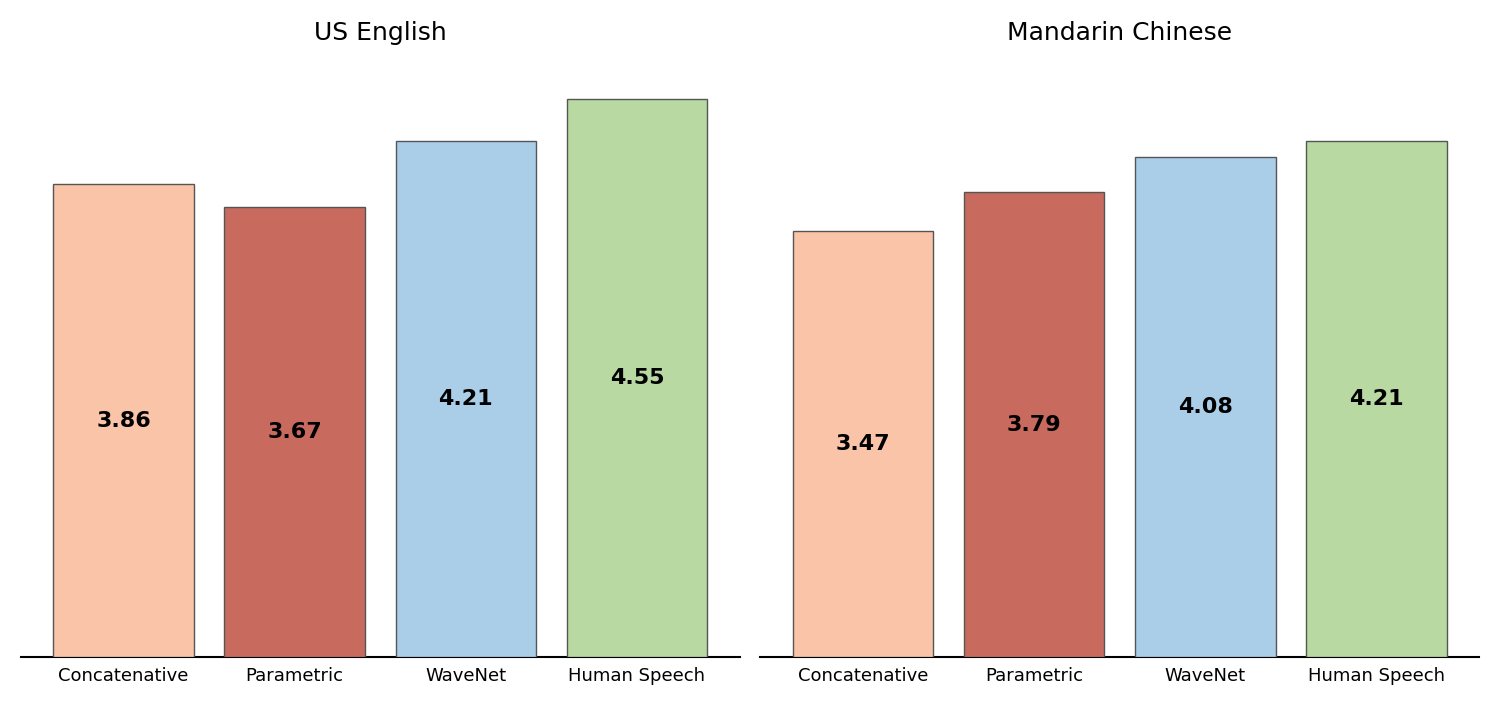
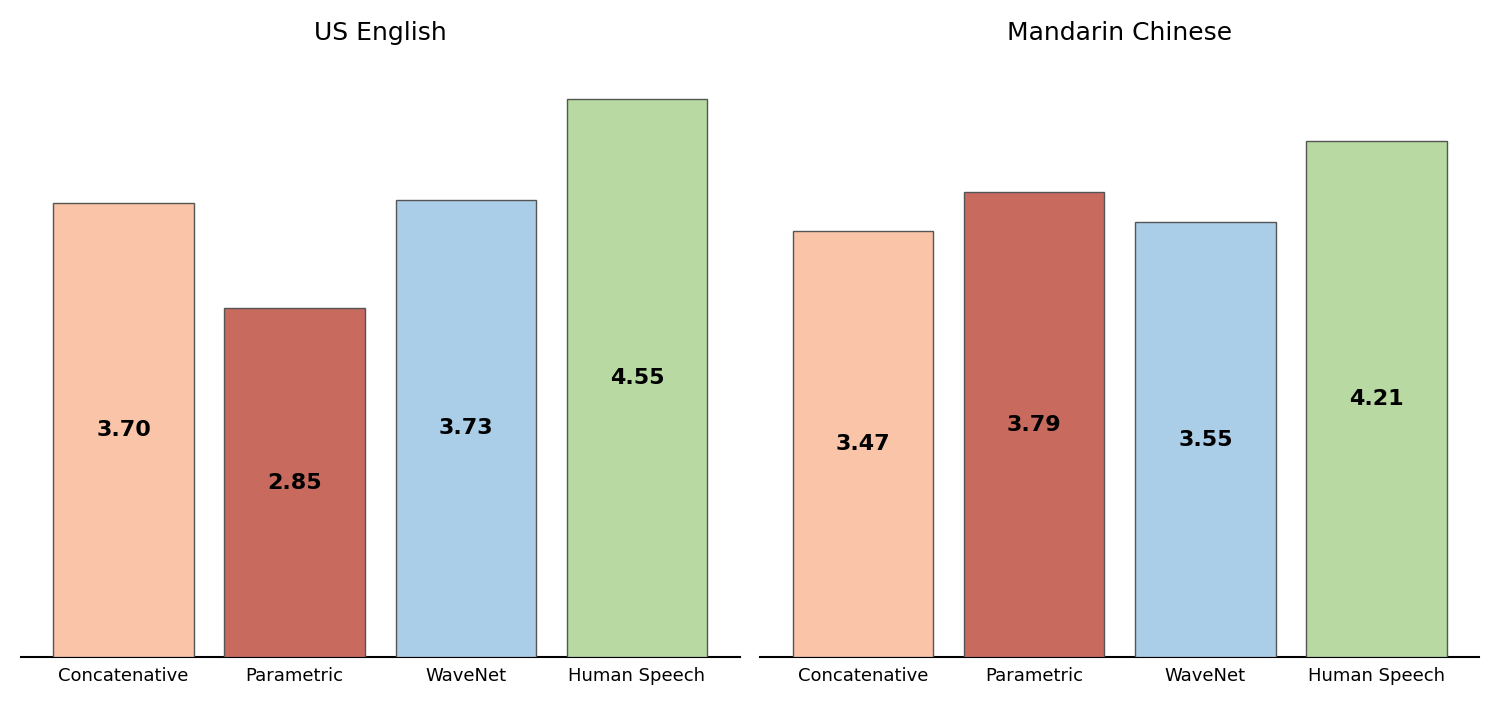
US English/Concatenative: 3.86 -> 3.70
US English/Parametric: 3.67 -> 2.85
US English/WaveNet: 4.21 -> 3.73
Mandarin Chinese/WaveNet: 4.08 -> 3.55
